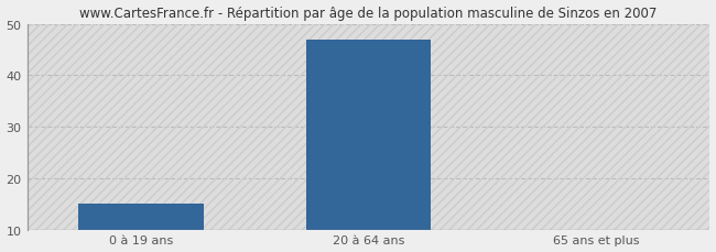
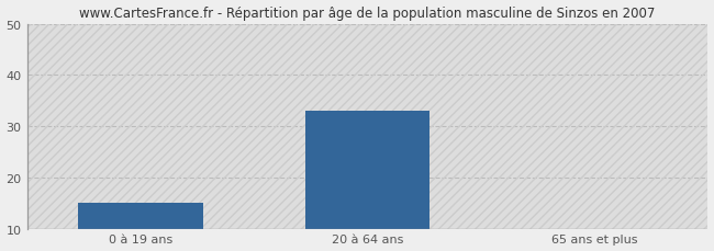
20 à 64 ans: 47 -> 33
